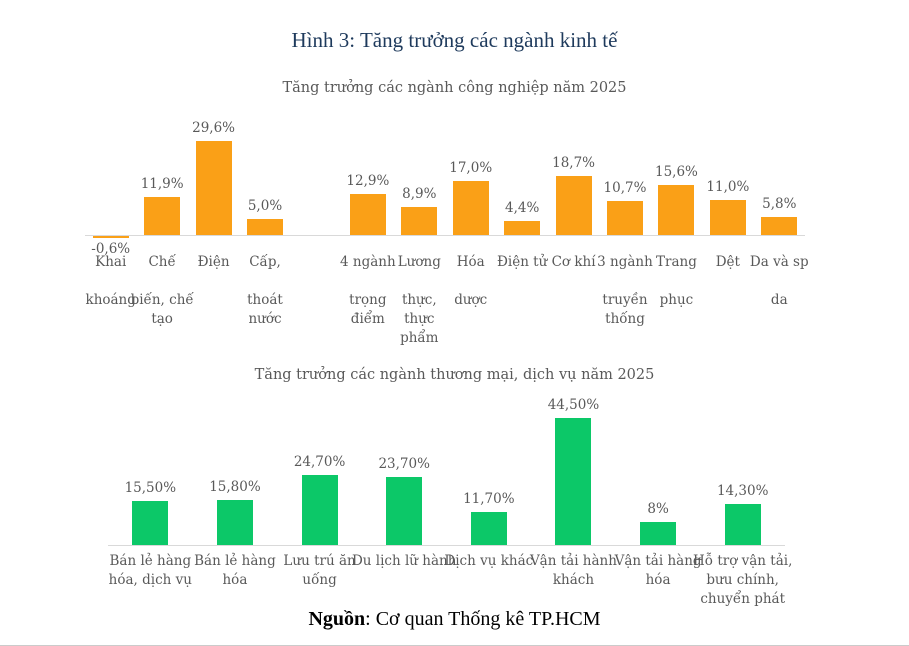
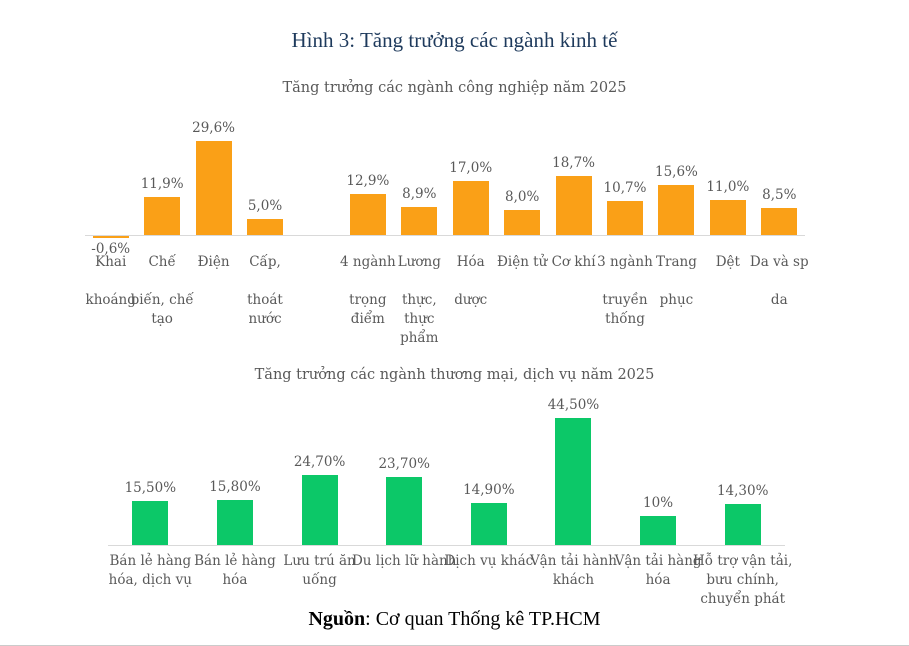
Tăng trưởng các ngành công nghiệp năm 2025/Điện tử: 4,4% -> 8,0%
Tăng trưởng các ngành công nghiệp năm 2025/Da và sp da: 5,8% -> 8,5%
Tăng trưởng các ngành thương mại, dịch vụ năm 2025/Dịch vụ khác: 11,70% -> 14,90%
Tăng trưởng các ngành thương mại, dịch vụ năm 2025/Vận tải hàng hóa: 8% -> 10%
